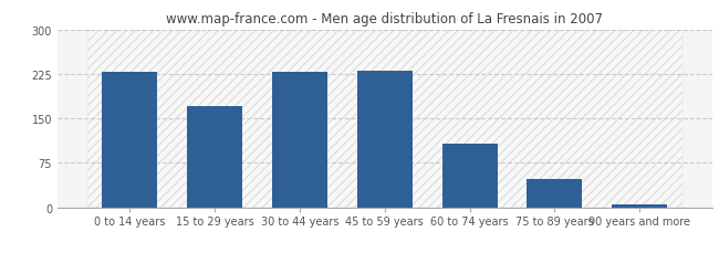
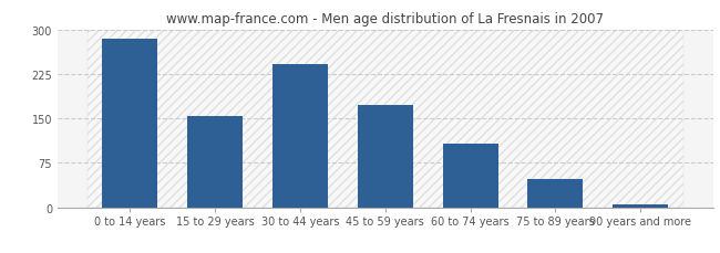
0 to 14 years: 228 -> 284
15 to 29 years: 170 -> 154
30 to 44 years: 229 -> 242
45 to 59 years: 230 -> 172
